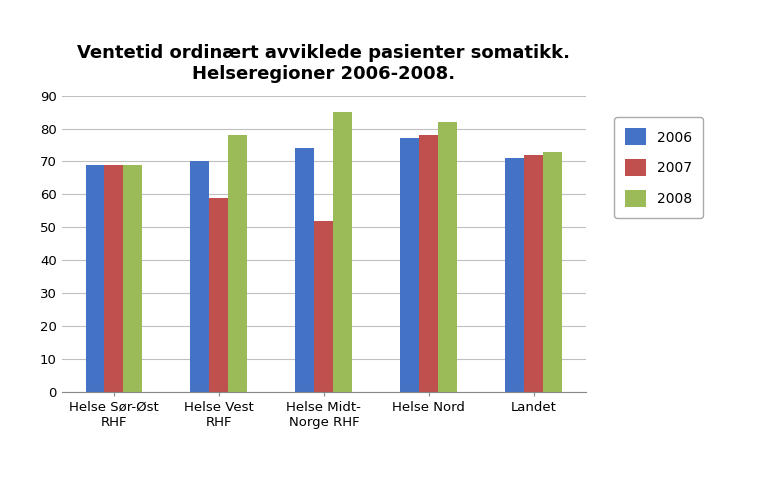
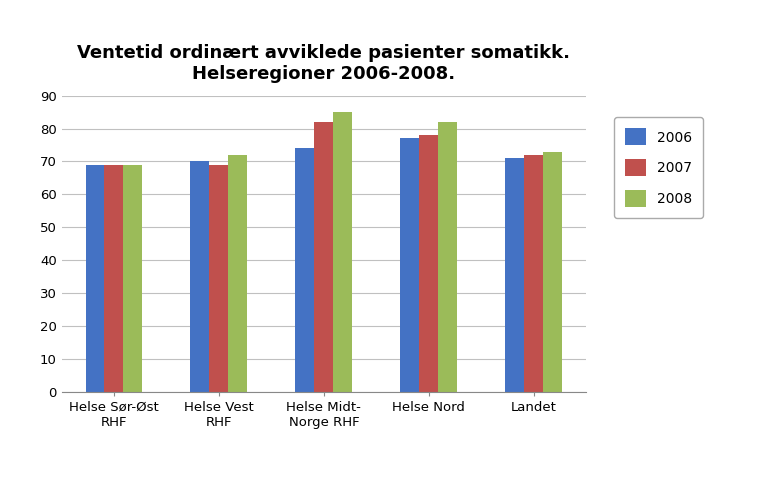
2007/Helse Vest RHF: 59 -> 69
2008/Helse Vest RHF: 78 -> 72
2007/Helse Midt- Norge RHF: 52 -> 82
